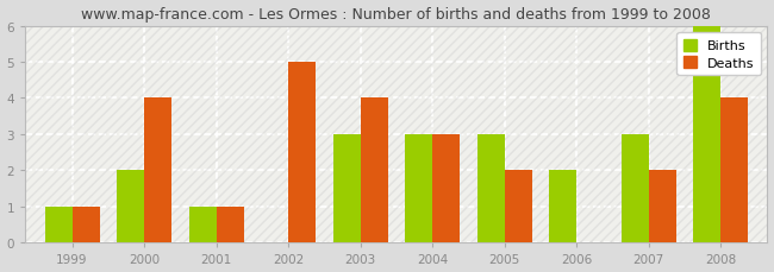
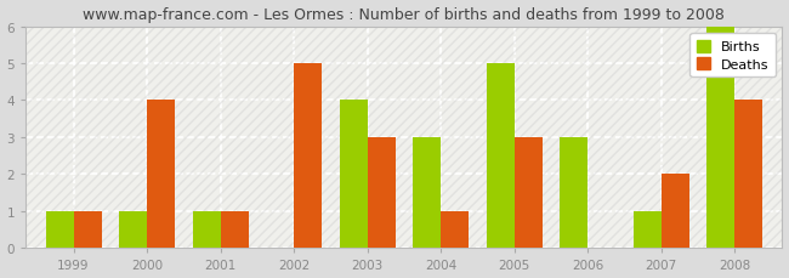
Births/2000: 2 -> 1
Births/2003: 3 -> 4
Deaths/2003: 4 -> 3
Deaths/2004: 3 -> 1
Births/2005: 3 -> 5
Deaths/2005: 2 -> 3
Births/2006: 2 -> 3
Births/2007: 3 -> 1
